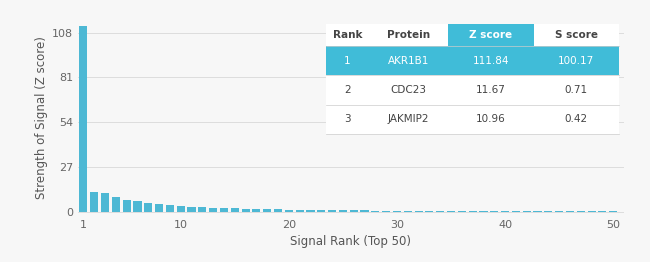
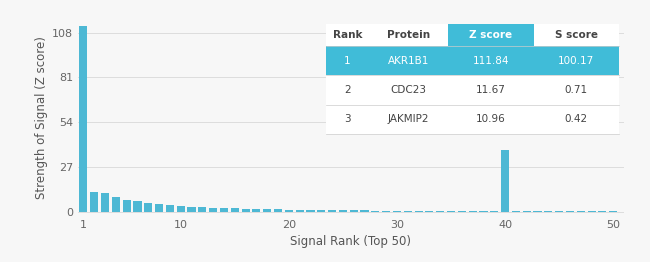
40: 0 -> 37
